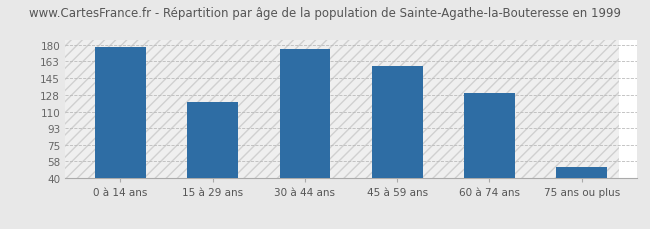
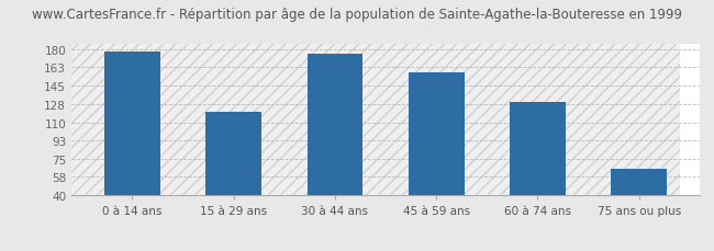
75 ans ou plus: 52 -> 66
